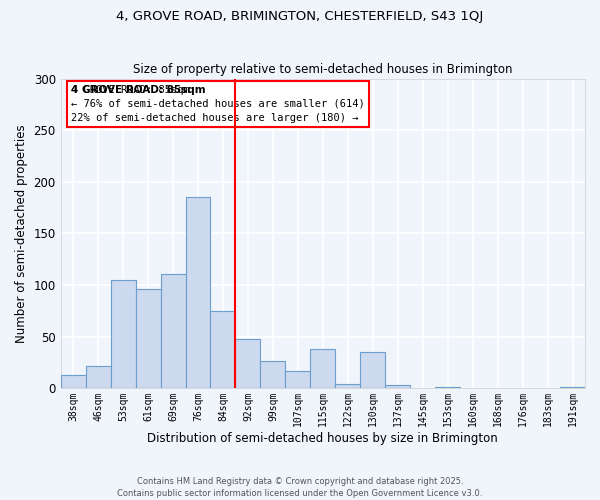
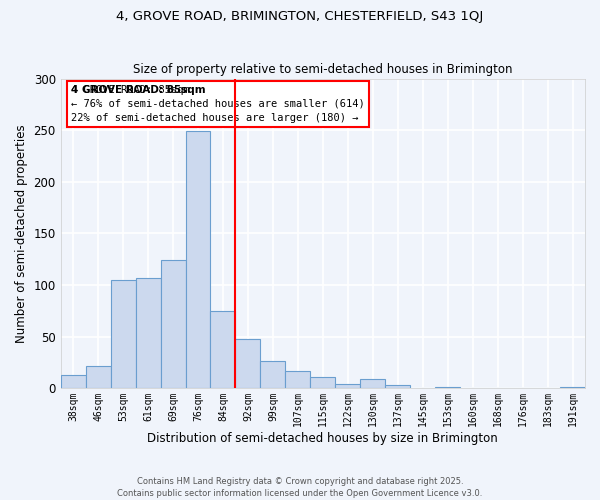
61sqm: 96 -> 107
69sqm: 111 -> 124
76sqm: 185 -> 249
115sqm: 38 -> 11
130sqm: 35 -> 9
